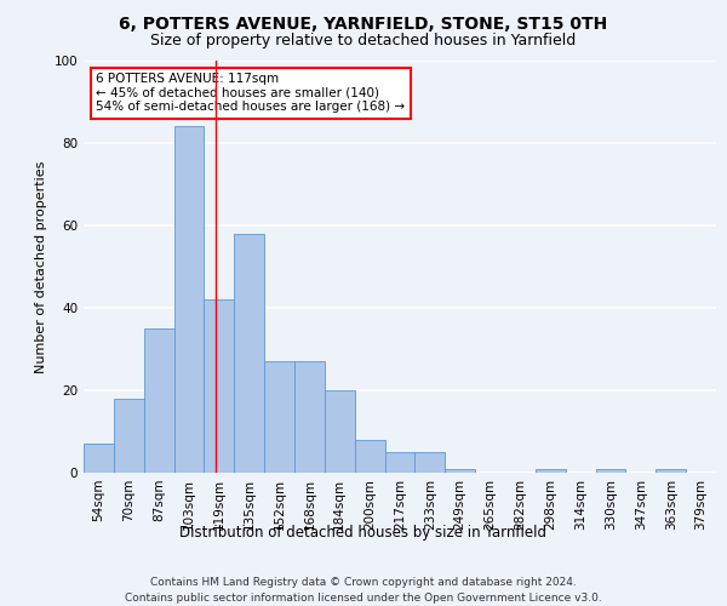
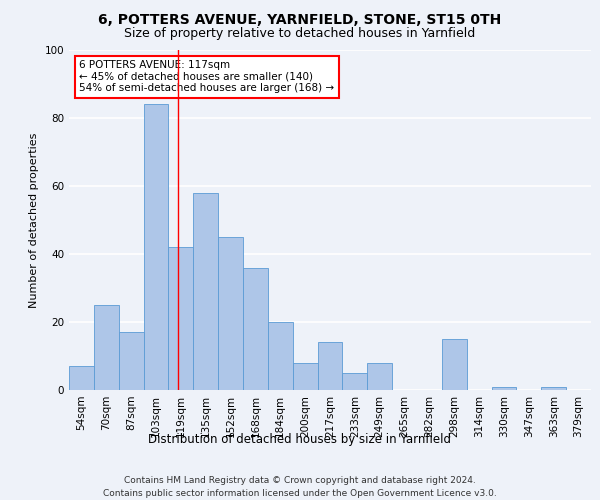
70sqm: 18 -> 25
87sqm: 35 -> 17
152sqm: 27 -> 45
168sqm: 27 -> 36
217sqm: 5 -> 14
249sqm: 1 -> 8
298sqm: 1 -> 15
